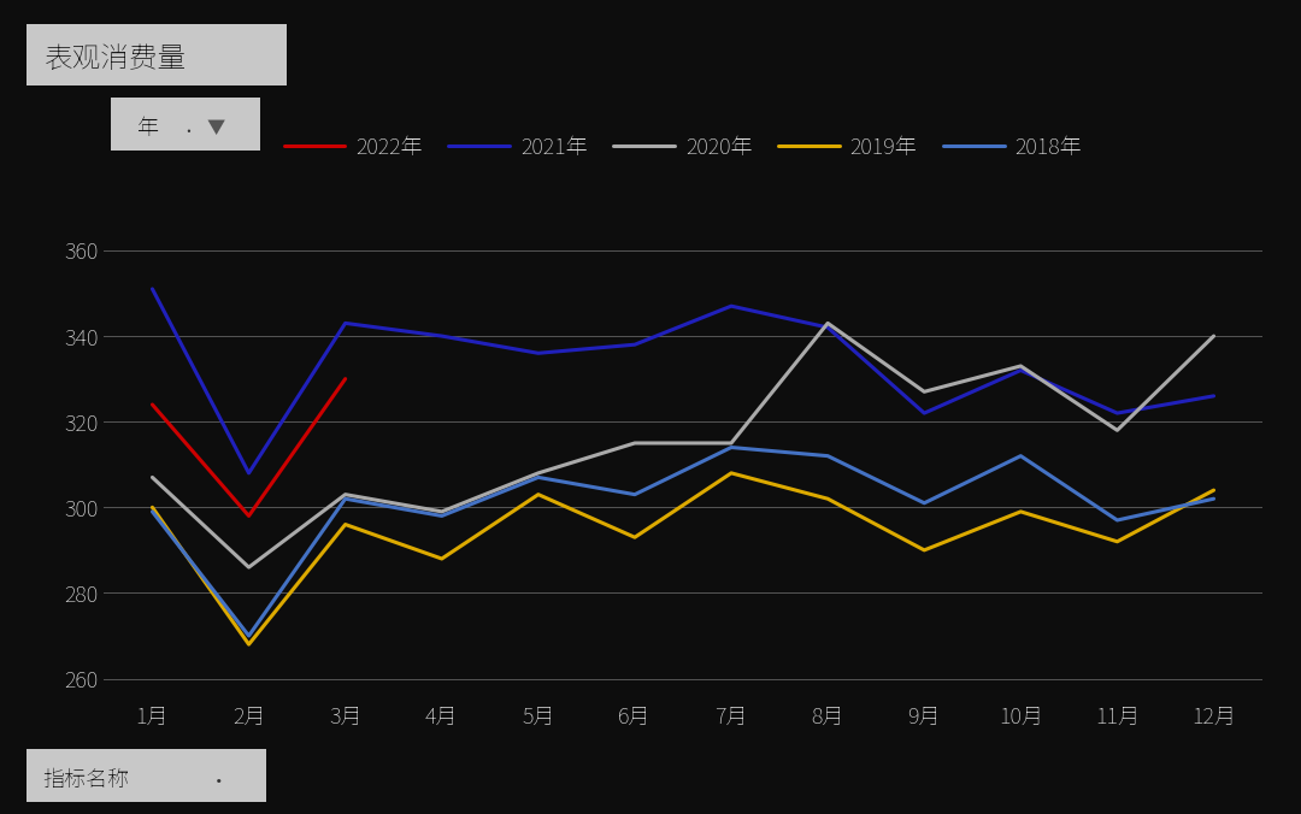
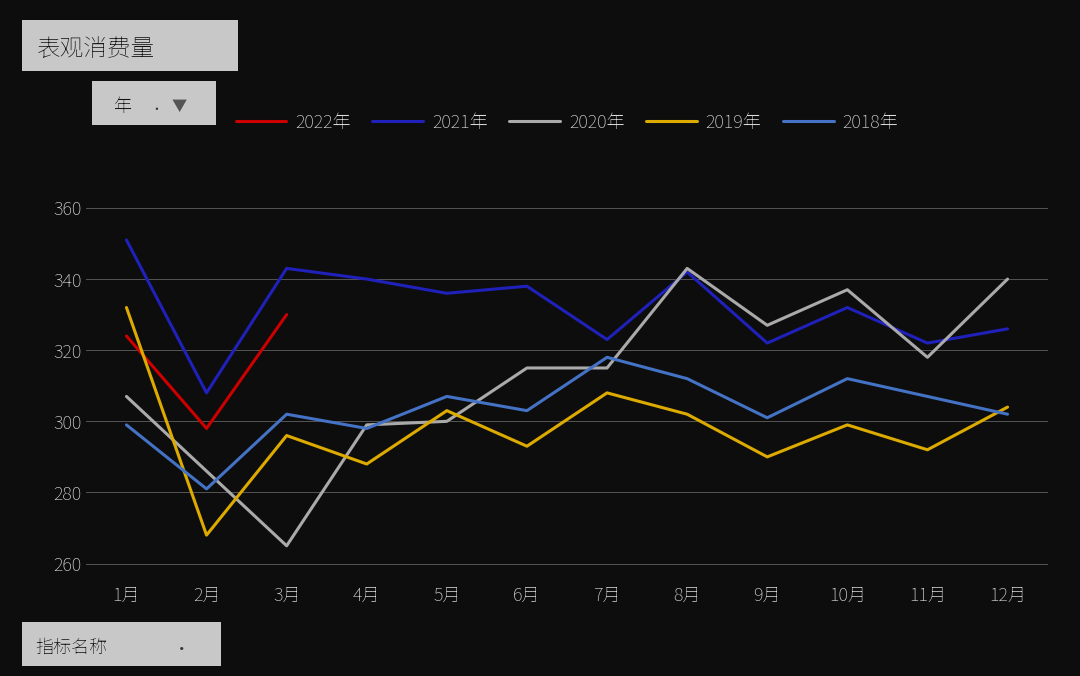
2019年/1月: 300 -> 332
2018年/2月: 270 -> 281
2020年/3月: 303 -> 265
2020年/5月: 308 -> 300
2021年/7月: 347 -> 323
2018年/7月: 314 -> 318
2020年/10月: 333 -> 337
2018年/11月: 297 -> 307
